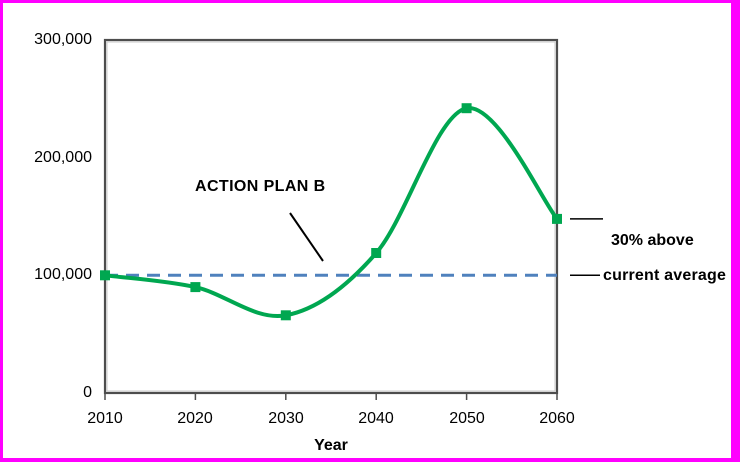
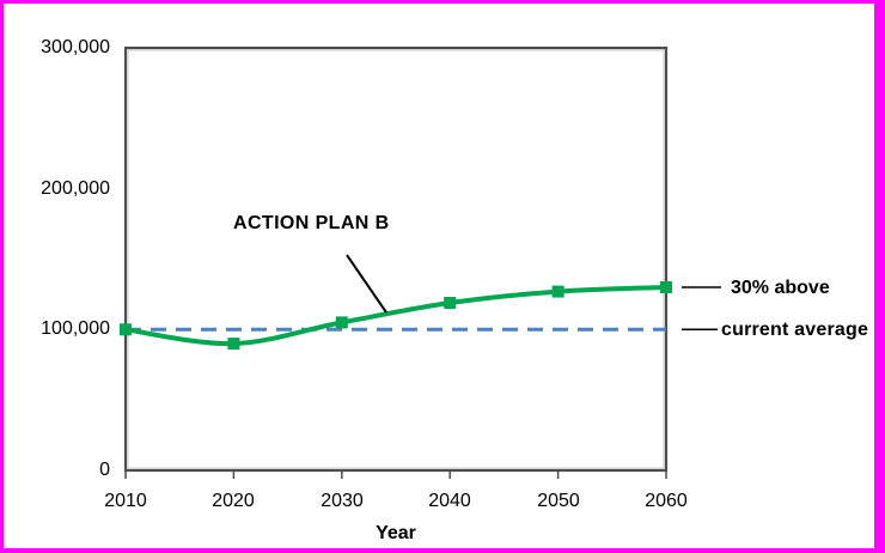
2030: 66000 -> 105000
2050: 242000 -> 127000
2060: 148000 -> 130000
